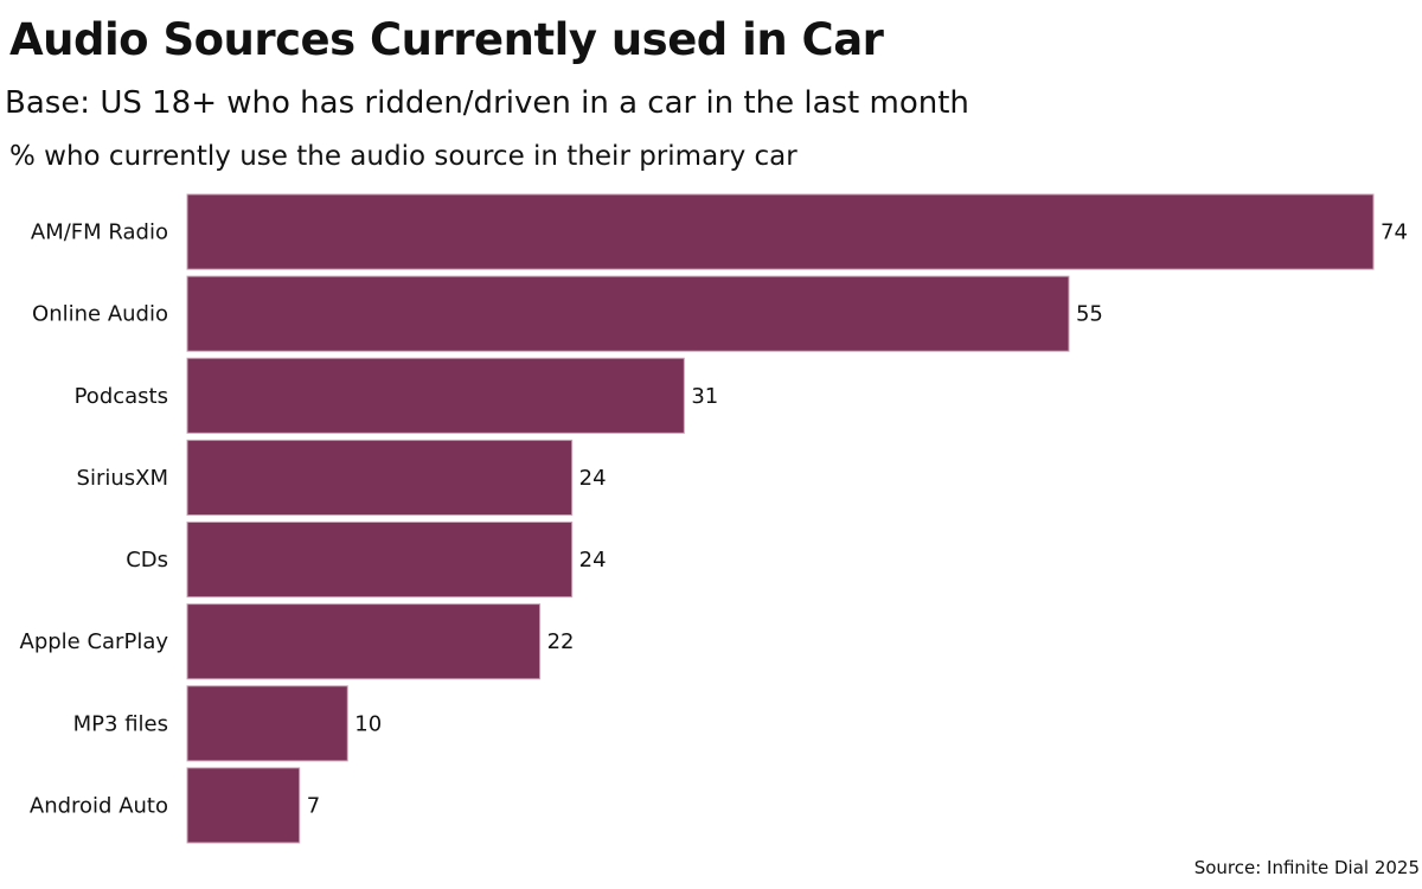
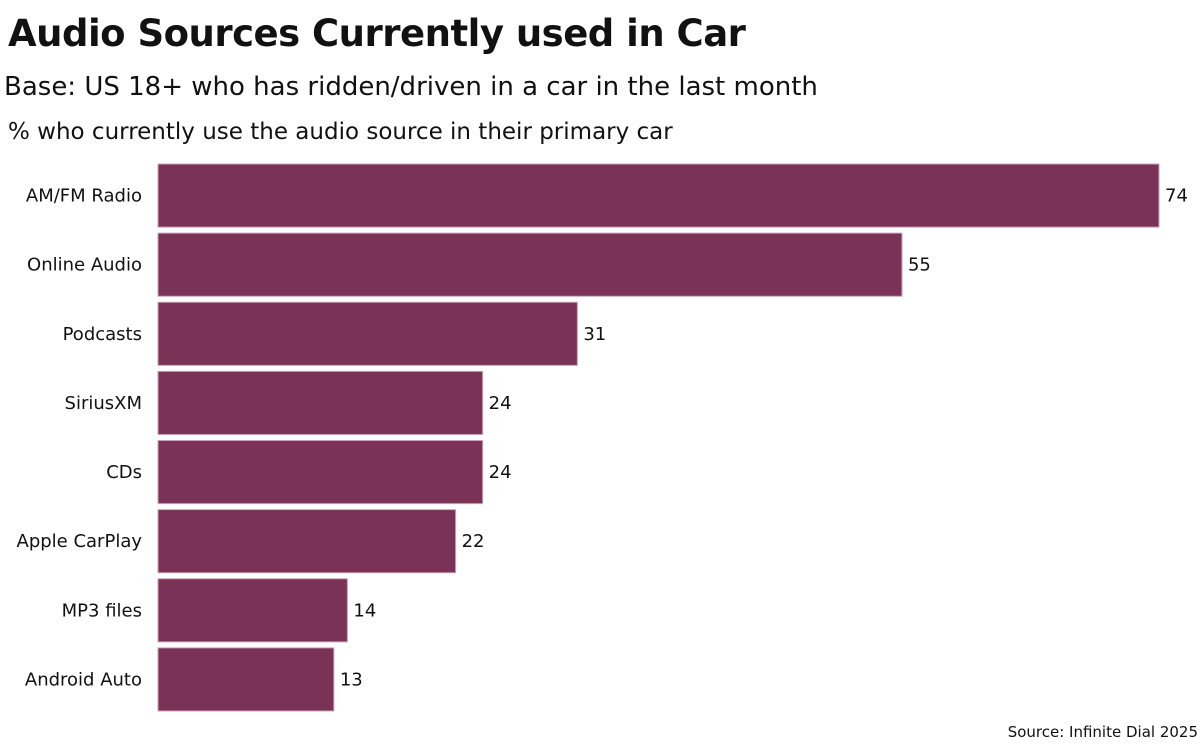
MP3 files: 10 -> 14
Android Auto: 7 -> 13
